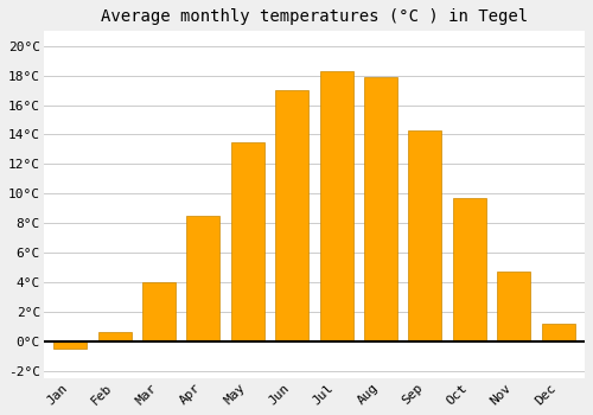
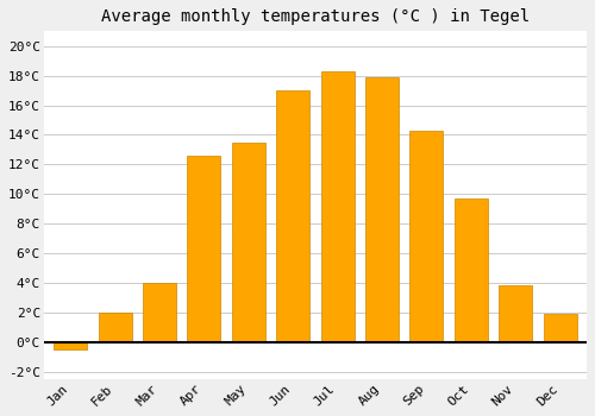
Feb: 0.6°C -> 2.0°C
Apr: 8.5°C -> 12.6°C
Nov: 4.7°C -> 3.8°C
Dec: 1.2°C -> 1.9°C
